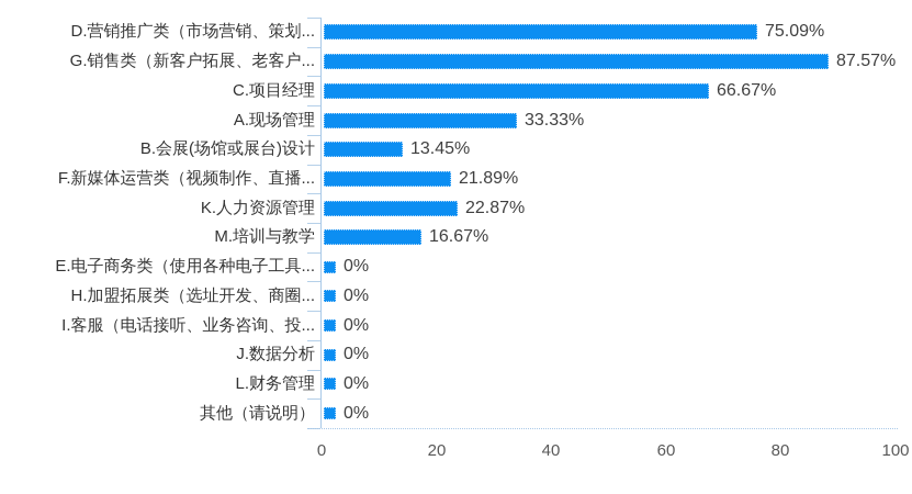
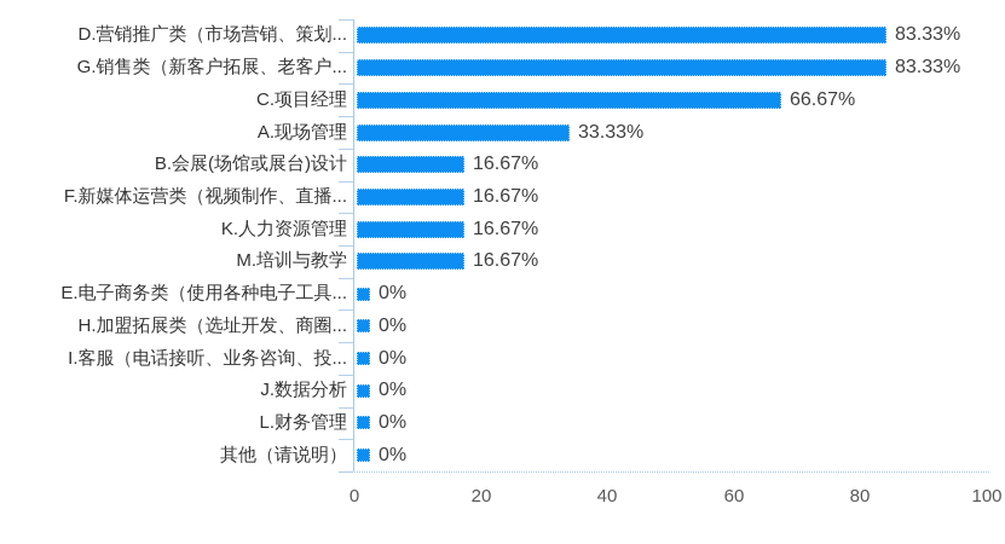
D.营销推广类（市场营销、策划...: 75.09% -> 83.33%
G.销售类（新客户拓展、老客户...: 87.57% -> 83.33%
B.会展(场馆或展台)设计: 13.45% -> 16.67%
F.新媒体运营类（视频制作、直播...: 21.89% -> 16.67%
K.人力资源管理: 22.87% -> 16.67%
